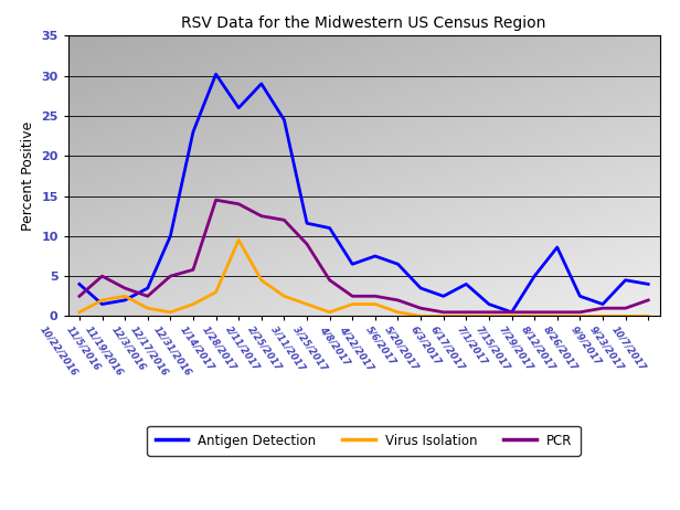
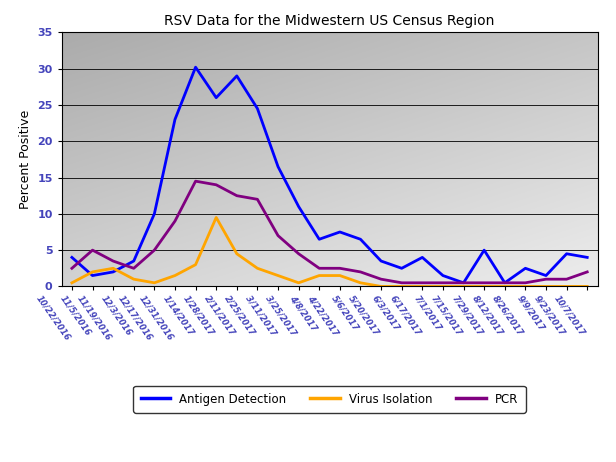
PCR/12/31/2016: 5.8 -> 9.0
Antigen Detection/3/11/2017: 11.6 -> 16.5
PCR/3/11/2017: 9.0 -> 7.0
Antigen Detection/8/12/2017: 8.6 -> 0.5
